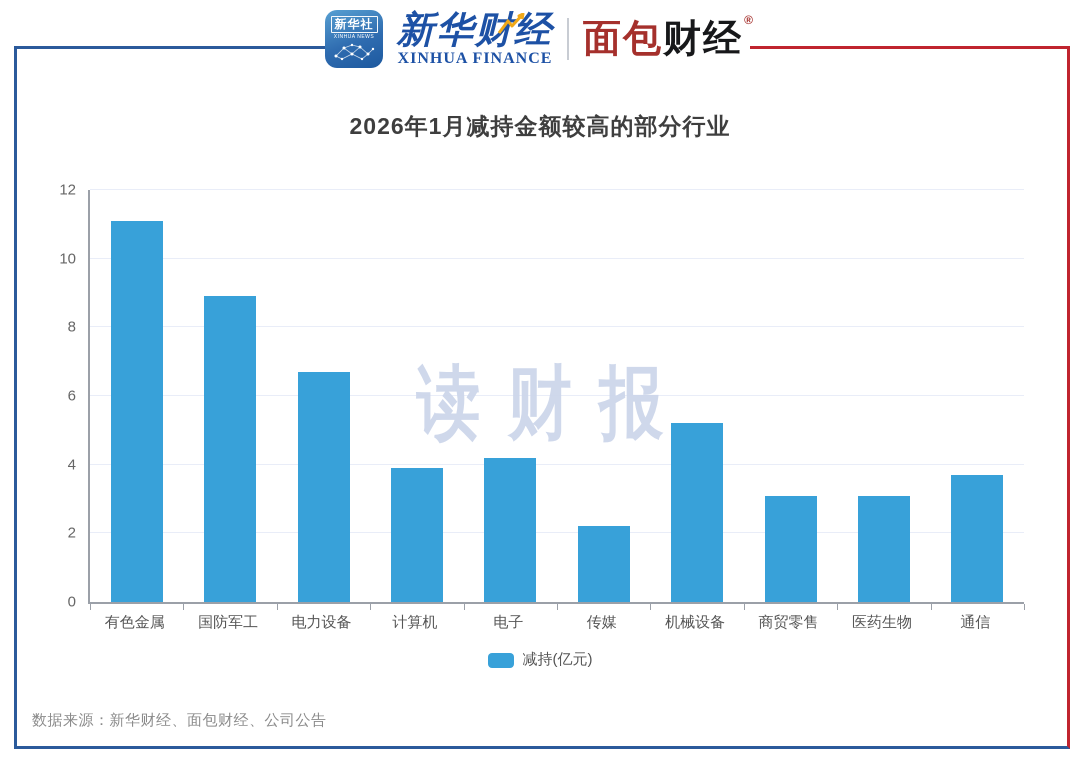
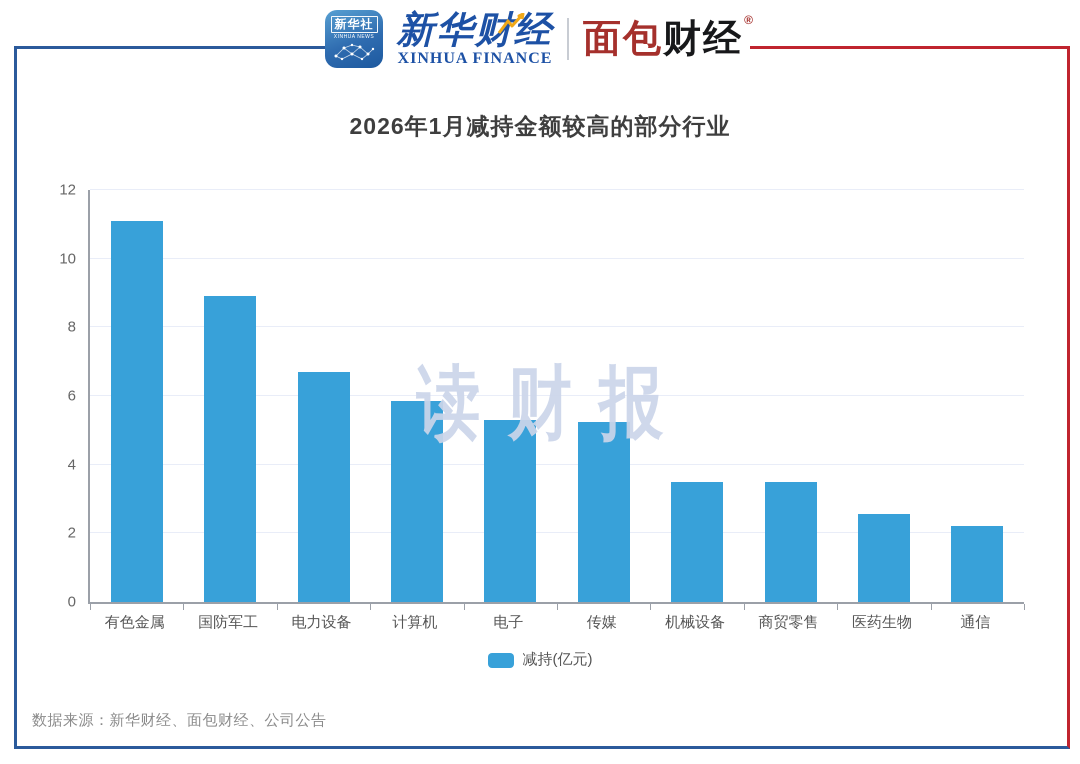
计算机: 3.9 -> 5.8
电子: 4.2 -> 5.3
传媒: 2.2 -> 5.2
机械设备: 5.2 -> 3.5
商贸零售: 3.1 -> 3.5
医药生物: 3.1 -> 2.5
通信: 3.7 -> 2.2
